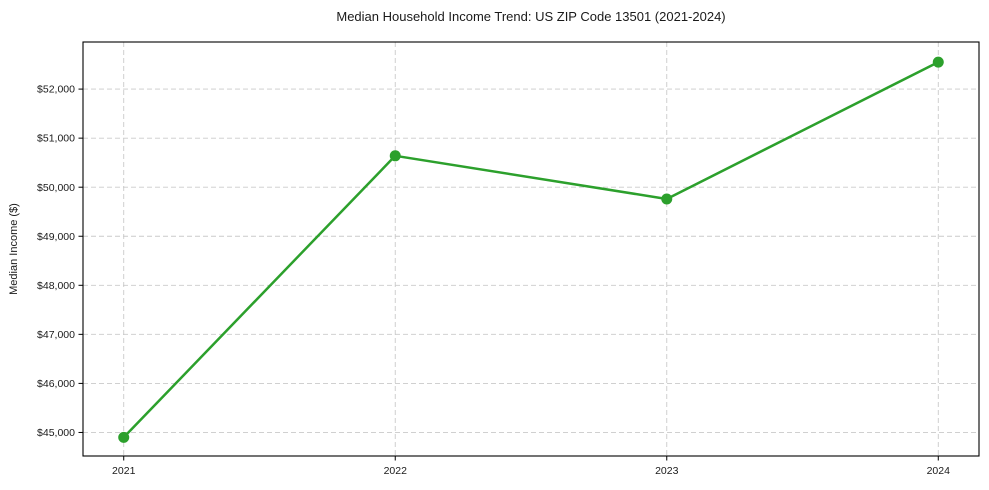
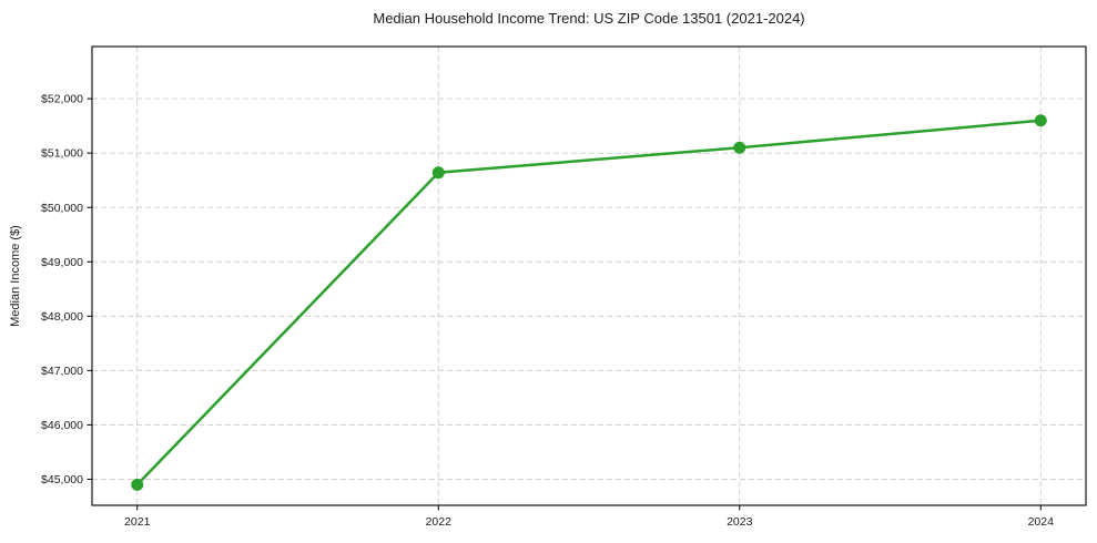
2023: $49800 -> $51100
2024: $52600 -> $51600
